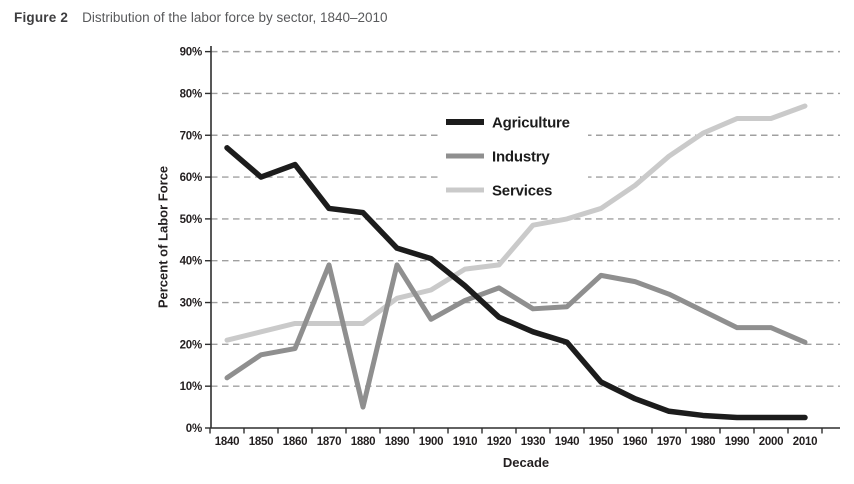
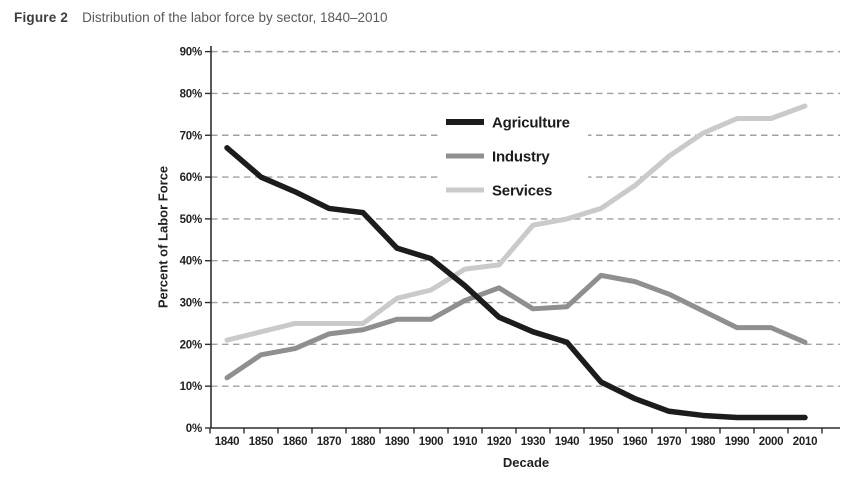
Agriculture/1860: 63% -> 56%
Industry/1870: 39% -> 22%
Industry/1880: 5% -> 24%
Industry/1890: 39% -> 26%
